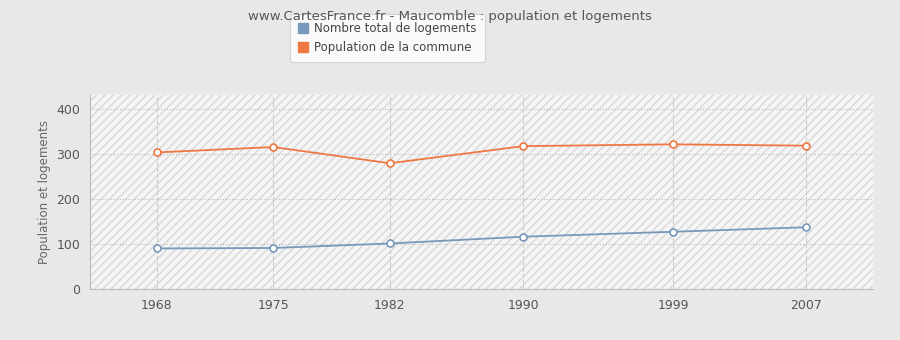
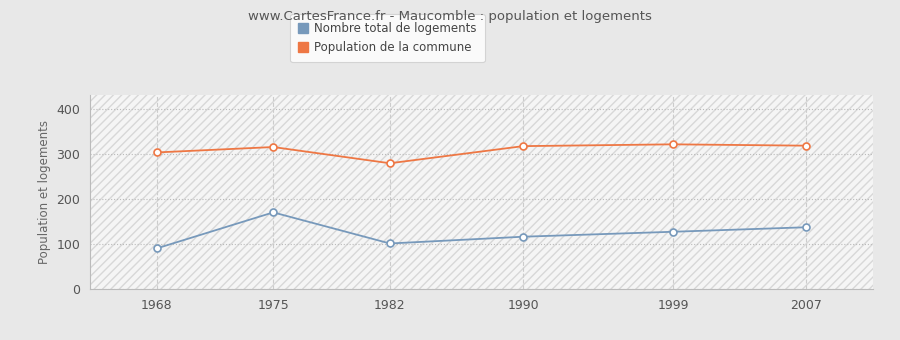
Nombre total de logements/1975: 91 -> 170
